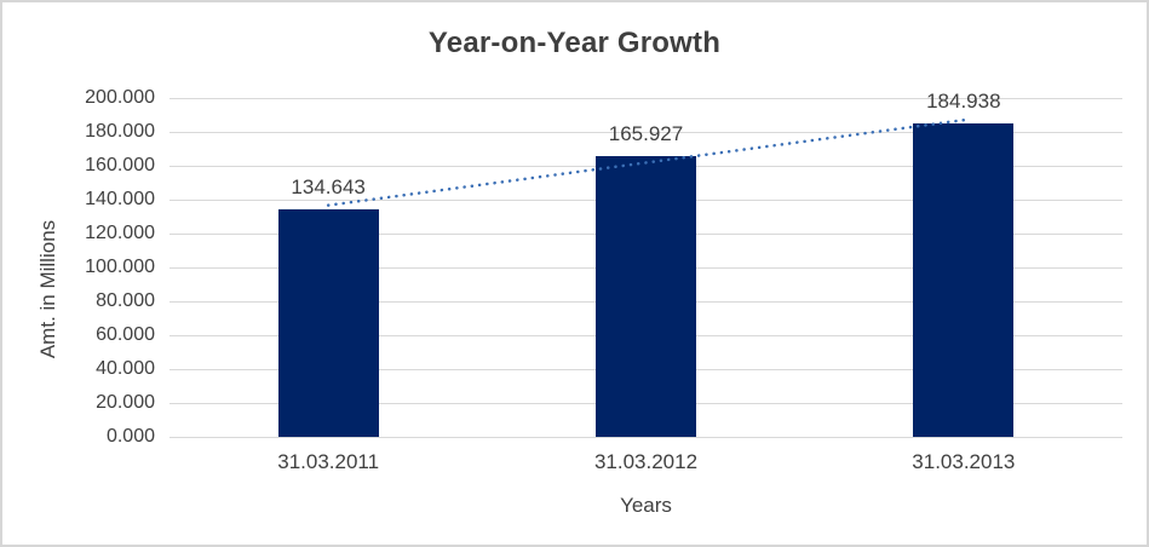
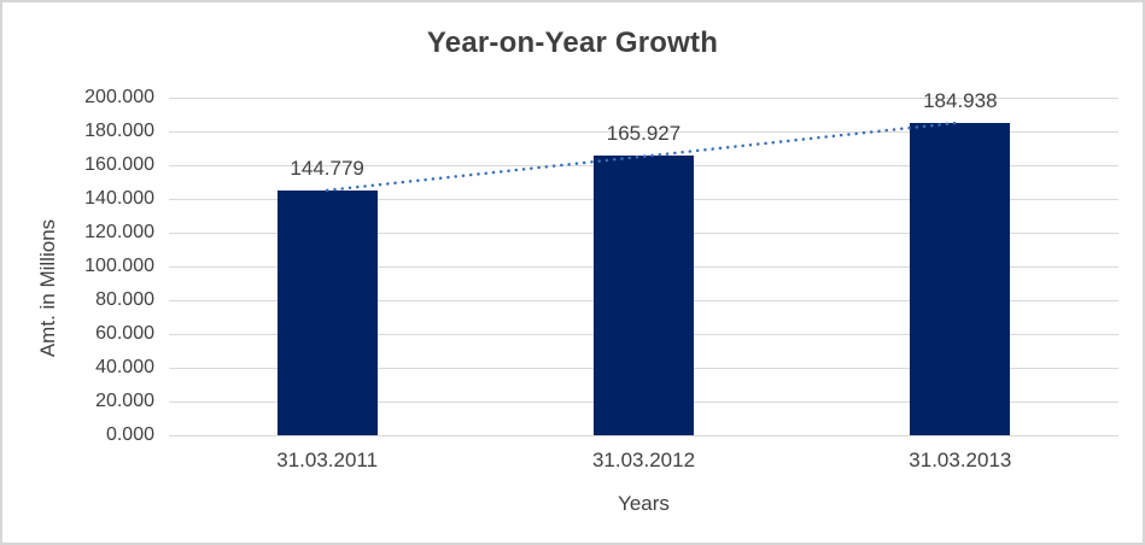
31.03.2011: 134.643 -> 144.779
